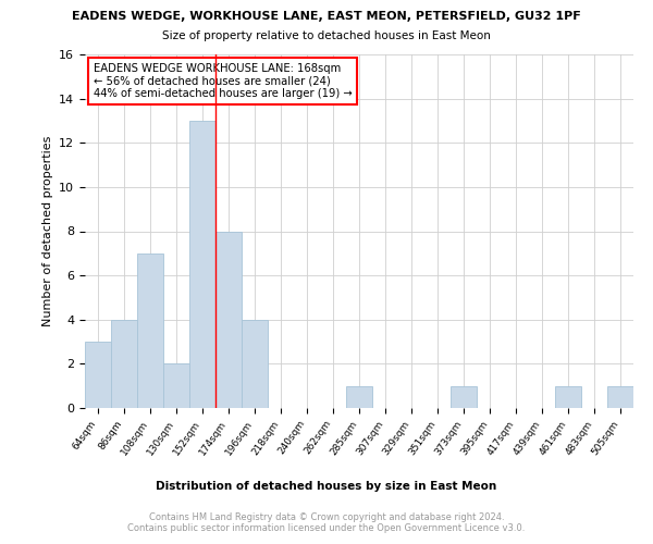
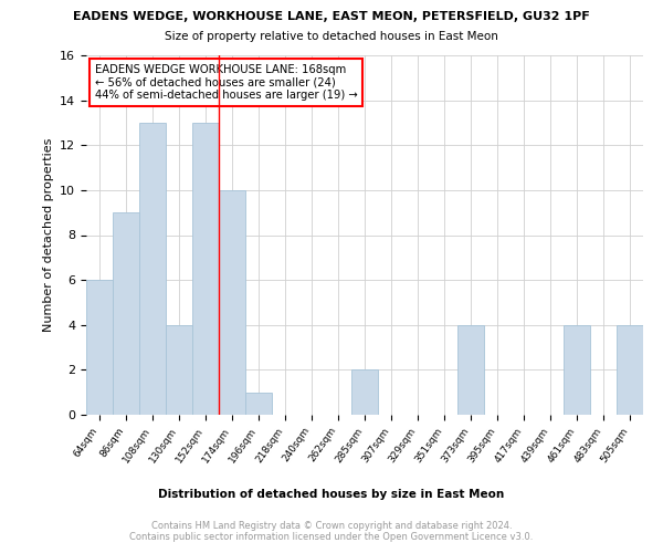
64sqm: 3 -> 6
86sqm: 4 -> 9
108sqm: 7 -> 13
130sqm: 2 -> 4
174sqm: 8 -> 10
196sqm: 4 -> 1
285sqm: 1 -> 2
373sqm: 1 -> 4
461sqm: 1 -> 4
505sqm: 1 -> 4
